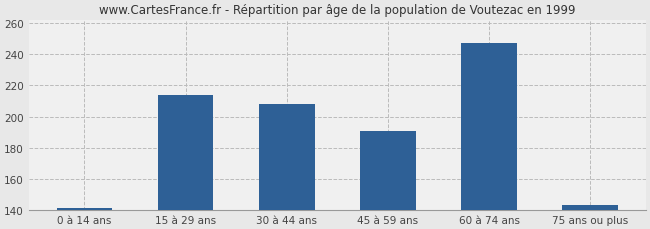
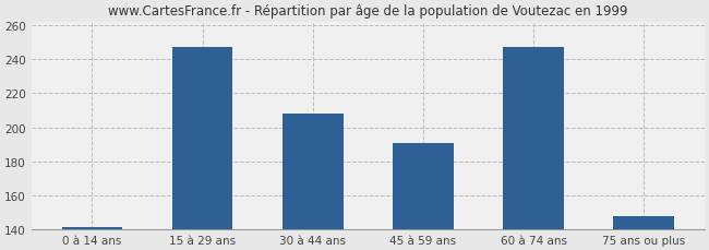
15 à 29 ans: 214 -> 247
75 ans ou plus: 143 -> 148
